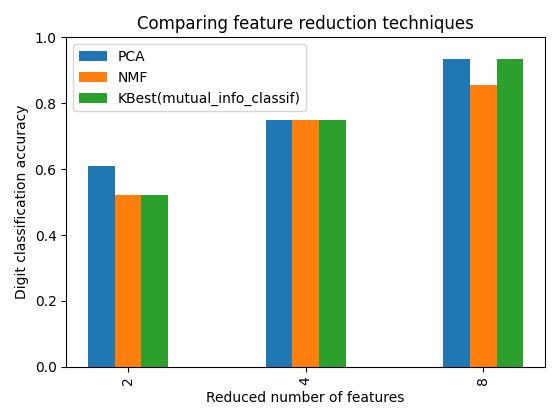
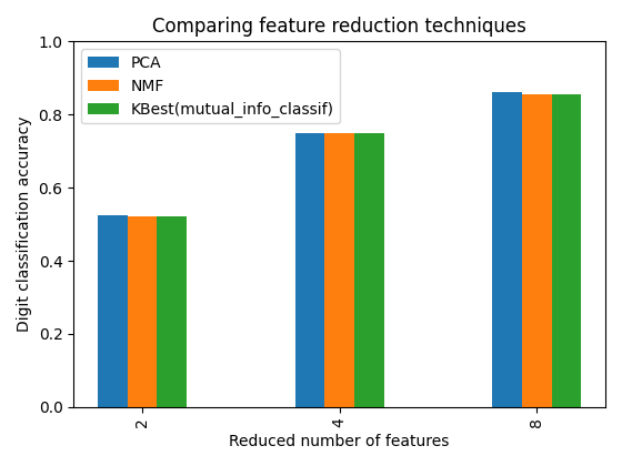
PCA/2: 0.610 -> 0.525
PCA/8: 0.935 -> 0.862
KBest(mutual_info_classif)/8: 0.935 -> 0.855
